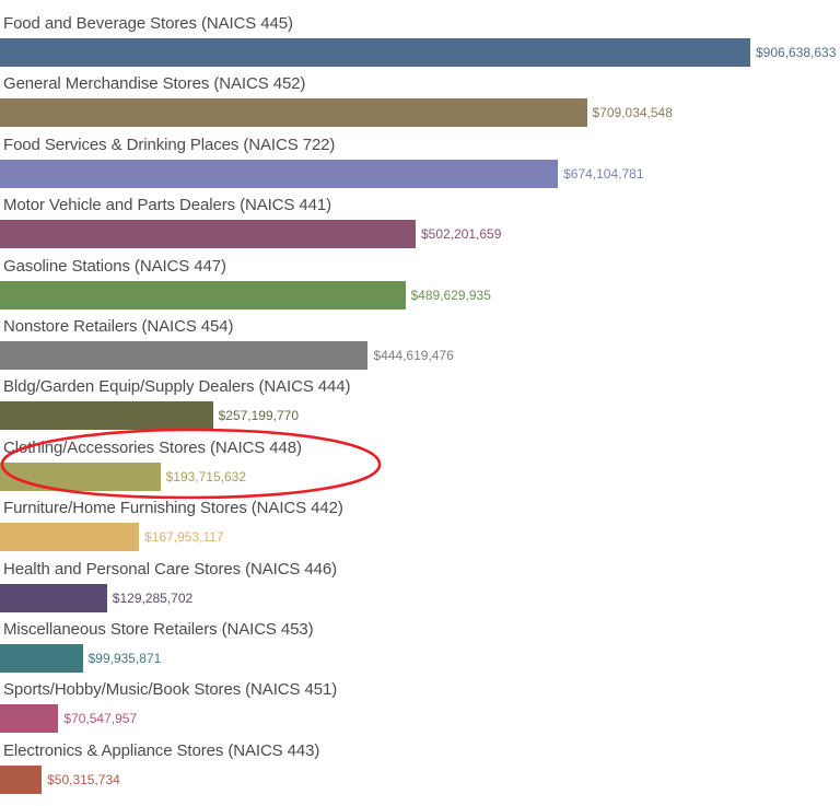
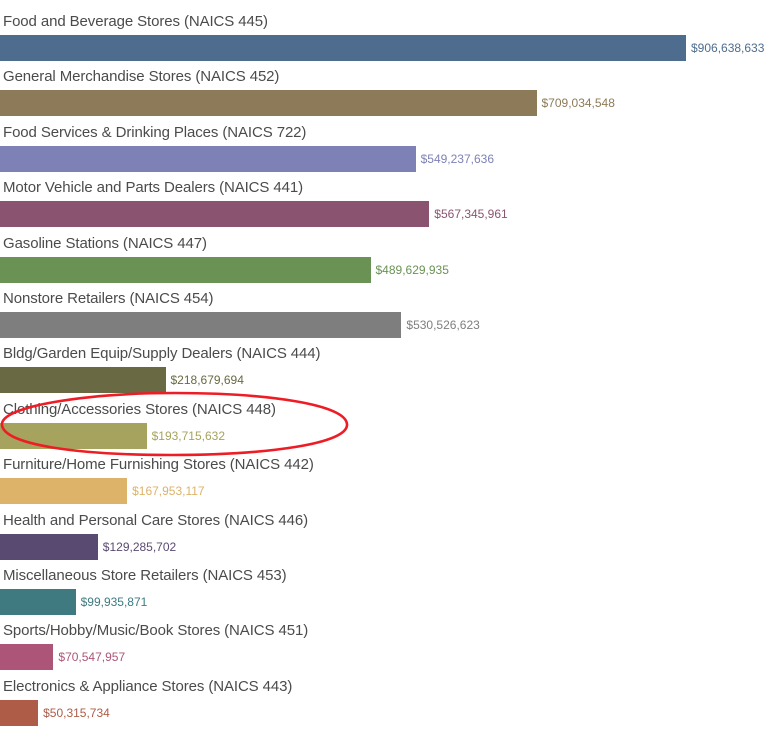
Food Services & Drinking Places (NAICS 722): $674,104,781 -> $549,237,636
Motor Vehicle and Parts Dealers (NAICS 441): $502,201,659 -> $567,345,961
Nonstore Retailers (NAICS 454): $444,619,476 -> $530,526,623
Bldg/Garden Equip/Supply Dealers (NAICS 444): $257,199,770 -> $218,679,694
